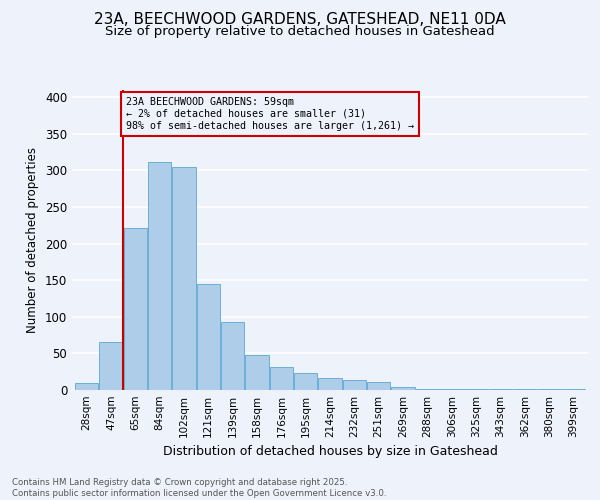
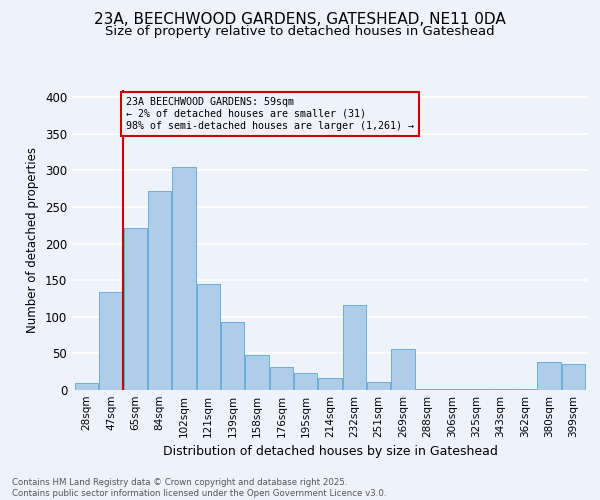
47sqm: 65 -> 134
84sqm: 311 -> 272
232sqm: 13 -> 116
269sqm: 4 -> 56
380sqm: 1 -> 38
399sqm: 1 -> 36
